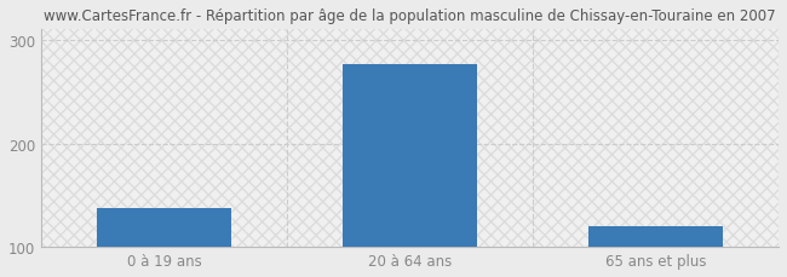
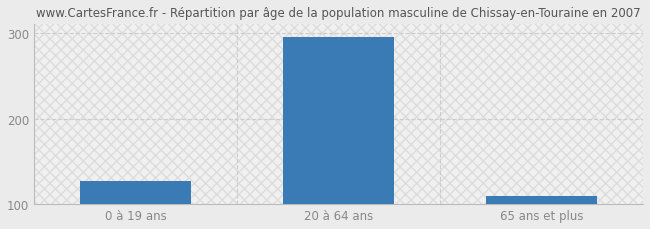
0 à 19 ans: 138 -> 127
20 à 64 ans: 276 -> 295
65 ans et plus: 120 -> 109
